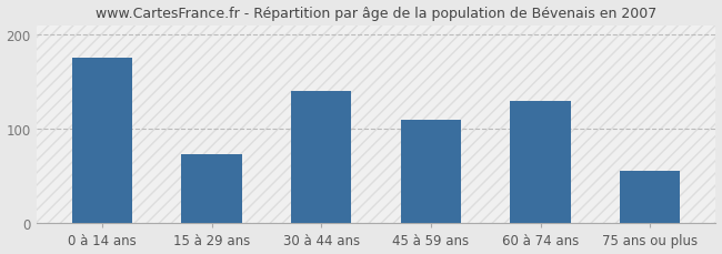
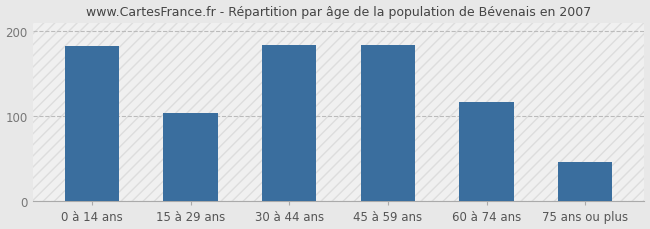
0 à 14 ans: 176 -> 183
15 à 29 ans: 74 -> 104
30 à 44 ans: 140 -> 184
45 à 59 ans: 110 -> 184
60 à 74 ans: 130 -> 117
75 ans ou plus: 56 -> 46
